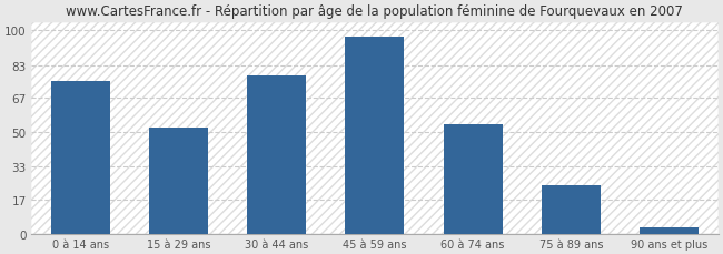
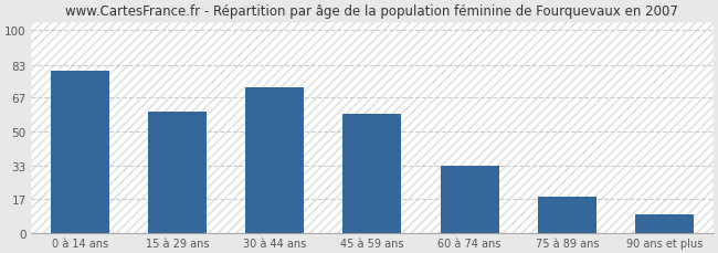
0 à 14 ans: 75 -> 80
15 à 29 ans: 52 -> 60
30 à 44 ans: 78 -> 72
45 à 59 ans: 97 -> 59
60 à 74 ans: 54 -> 33
75 à 89 ans: 24 -> 18
90 ans et plus: 3 -> 9
